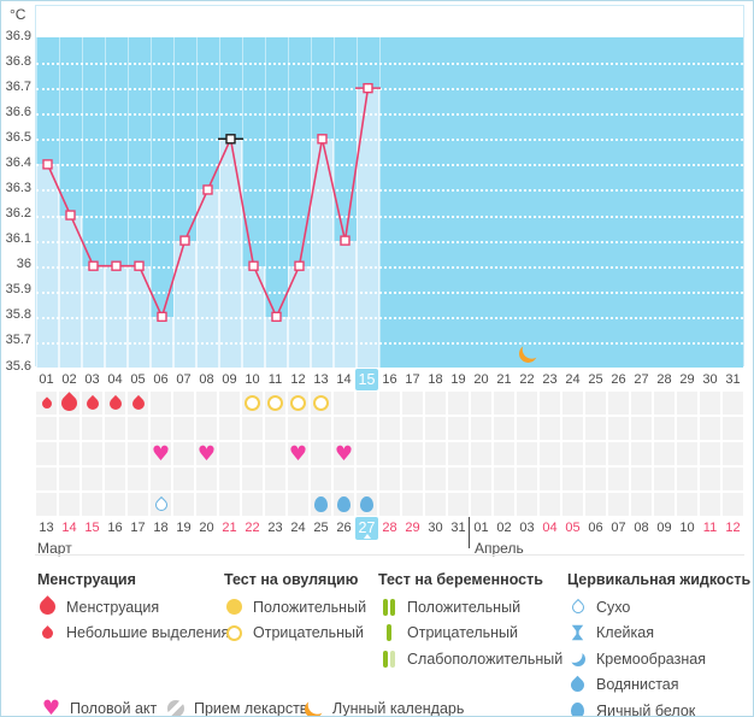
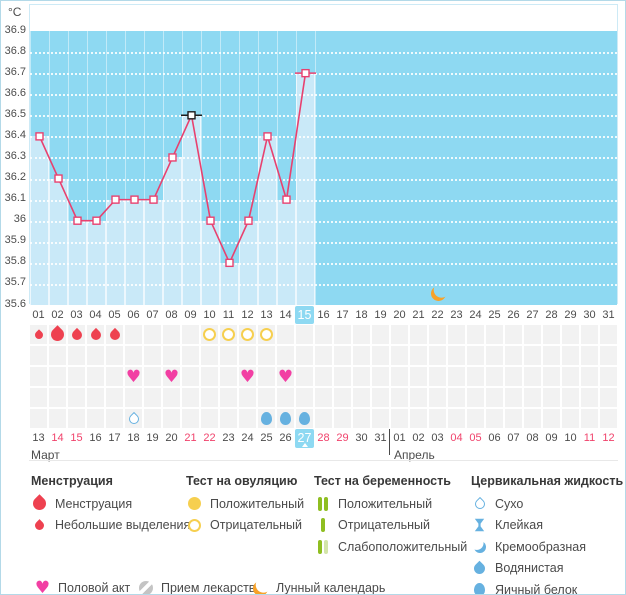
05: 36.0 -> 36.1
06: 35.8 -> 36.1
13: 36.5 -> 36.4
